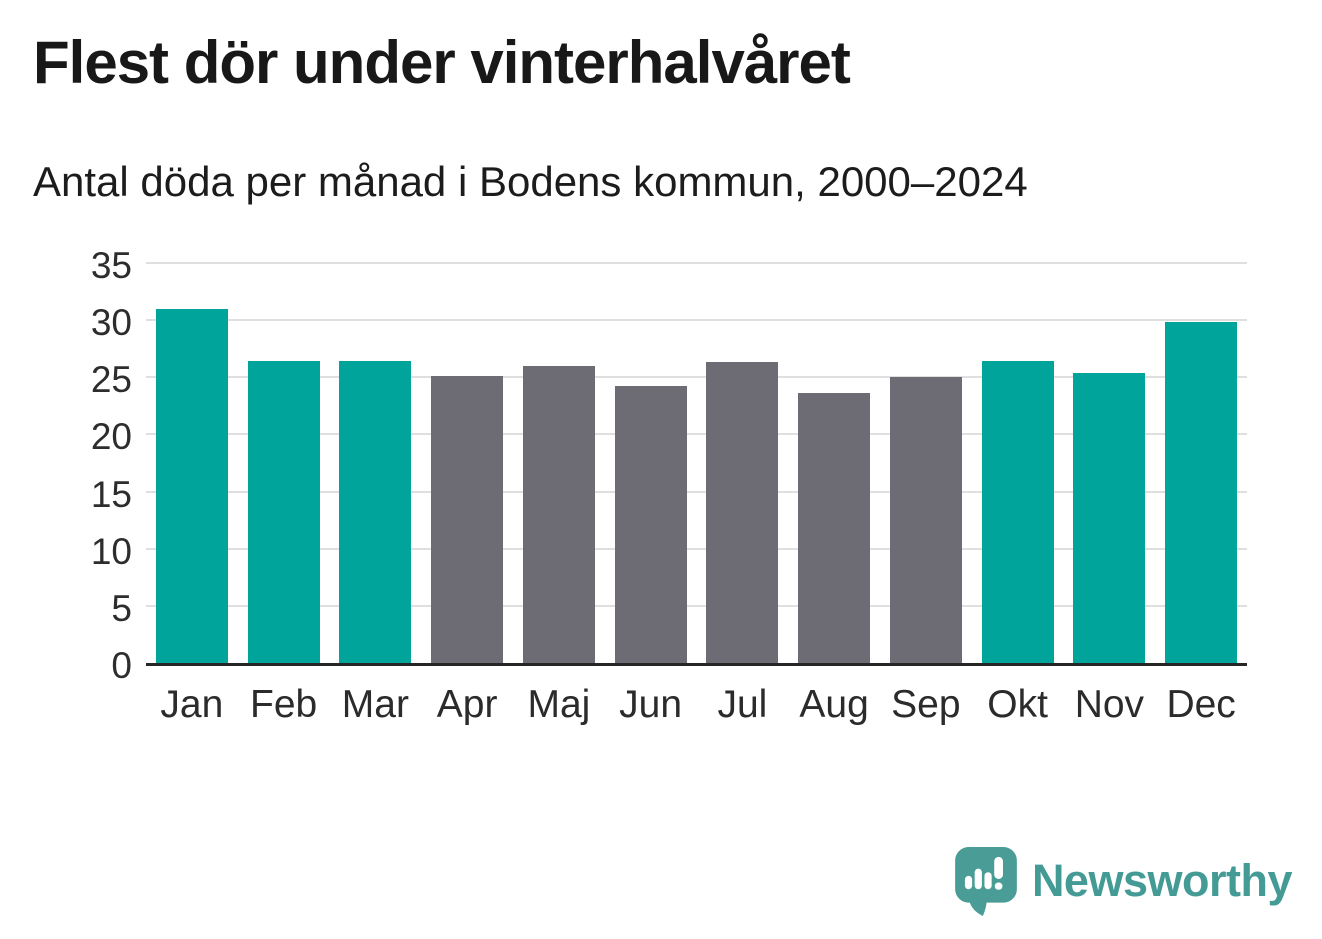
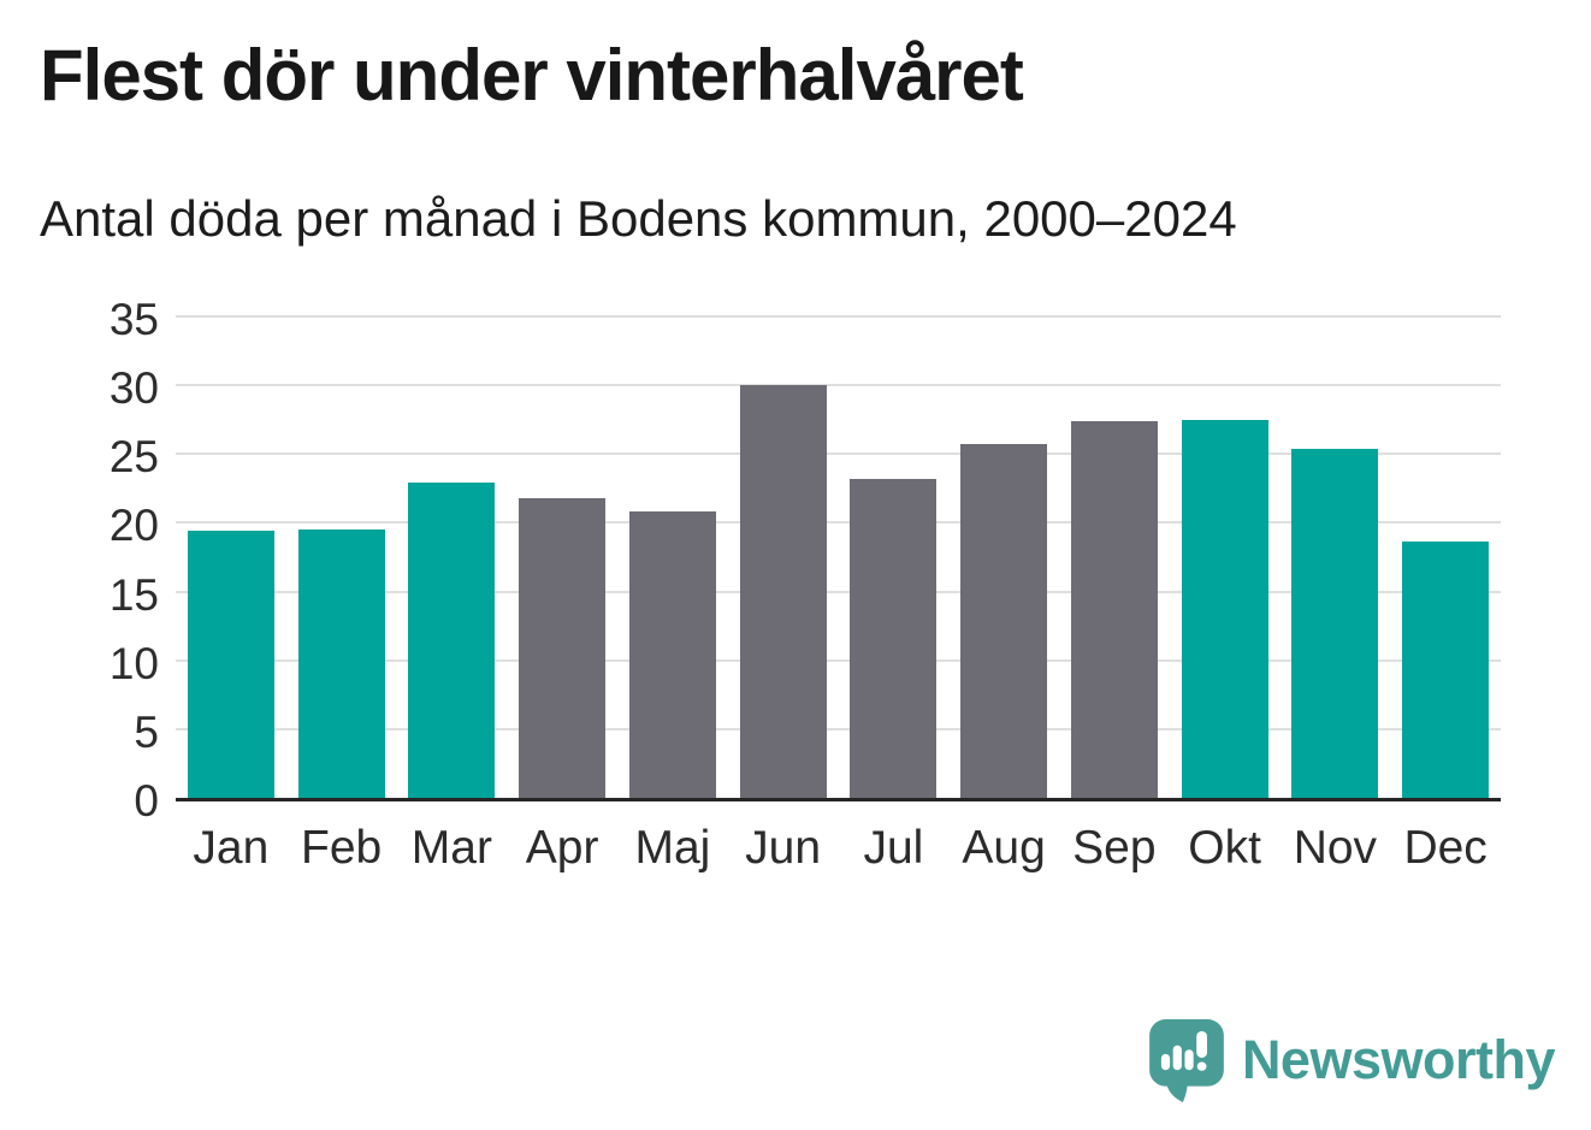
Jan: 31.0 -> 19.4
Feb: 26.4 -> 19.5
Mar: 26.4 -> 22.9
Apr: 25.1 -> 21.8
Maj: 26.0 -> 20.8
Jun: 24.2 -> 30.0
Jul: 26.3 -> 23.2
Aug: 23.6 -> 25.7
Sep: 25.0 -> 27.4
Okt: 26.4 -> 27.5
Dec: 29.8 -> 18.6
